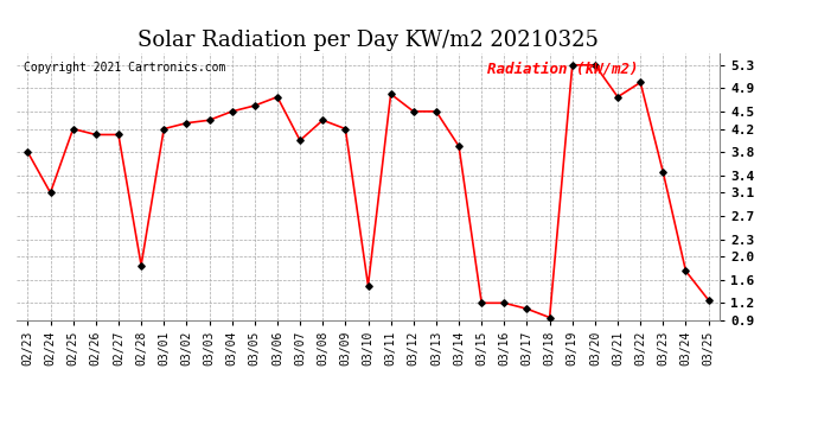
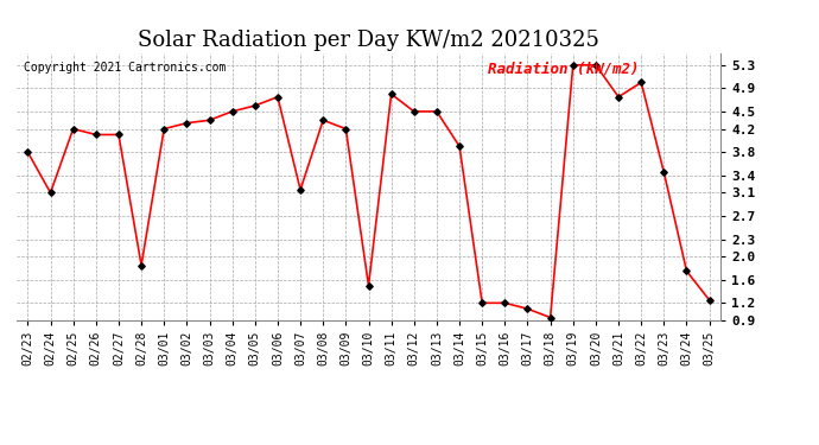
03/07: 4.00 -> 3.15
